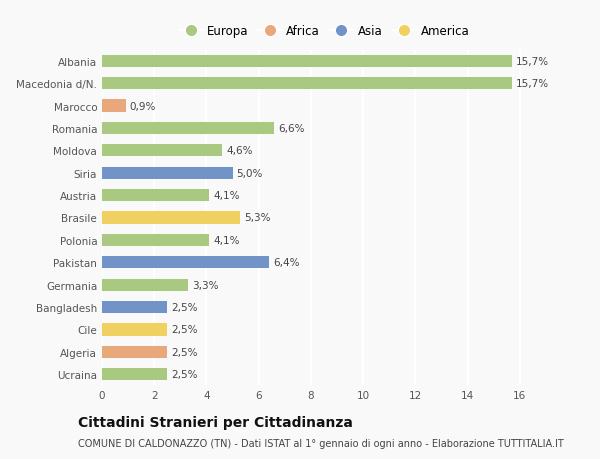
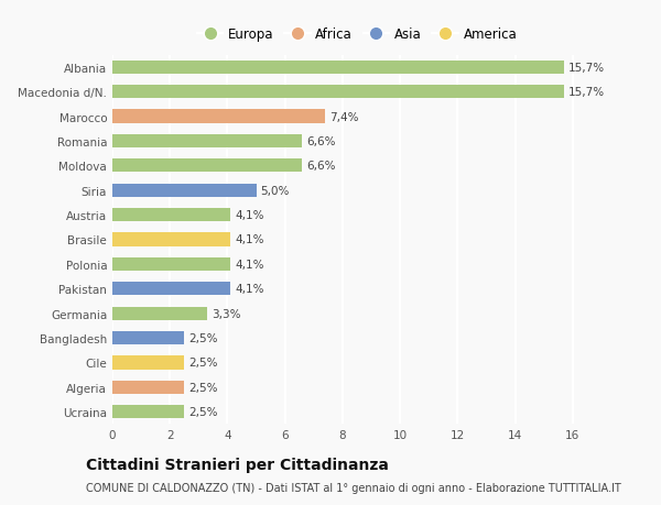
Marocco: 0,9% -> 7,4%
Moldova: 4,6% -> 6,6%
Brasile: 5,3% -> 4,1%
Pakistan: 6,4% -> 4,1%
